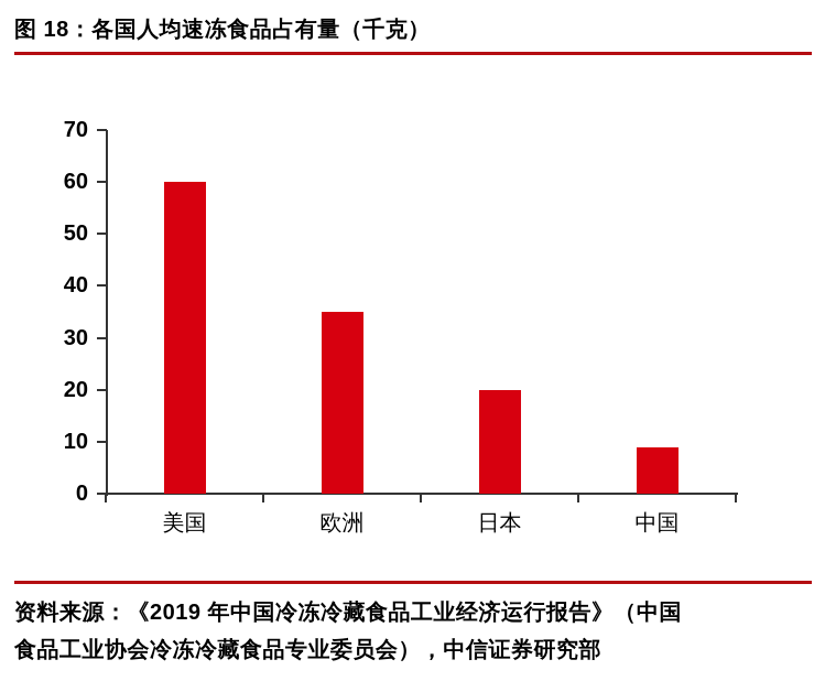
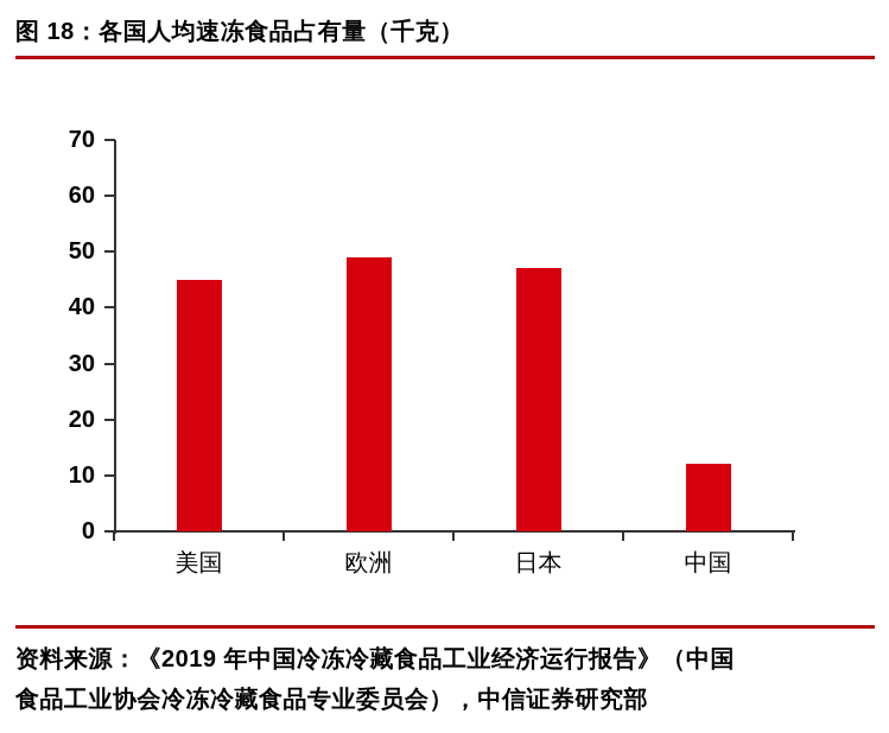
美国: 60 -> 45
欧洲: 35 -> 49
日本: 20 -> 47
中国: 9 -> 12
